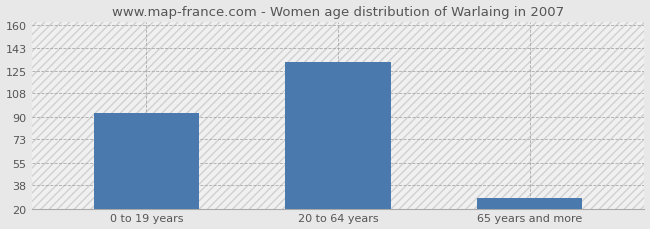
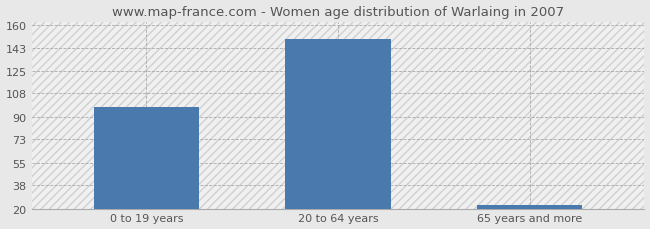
0 to 19 years: 93 -> 98
20 to 64 years: 132 -> 150
65 years and more: 28 -> 23
